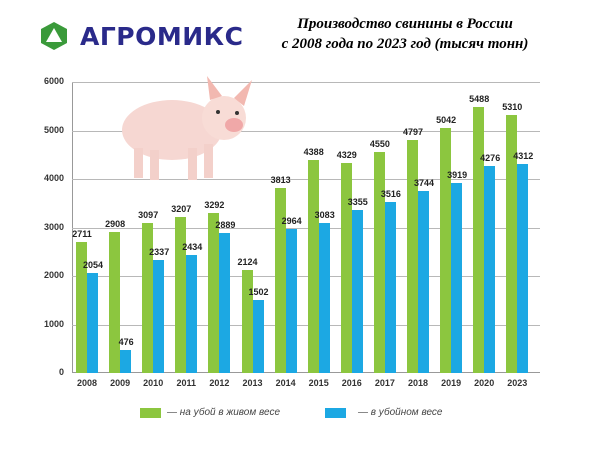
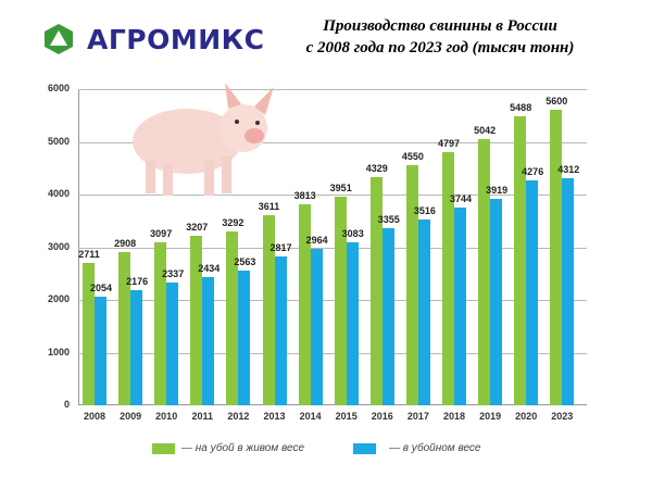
— в убойном весе/2009: 476 -> 2176
— в убойном весе/2012: 2889 -> 2563
— на убой в живом весе/2013: 2124 -> 3611
— в убойном весе/2013: 1502 -> 2817
— на убой в живом весе/2015: 4388 -> 3951
— на убой в живом весе/2023: 5310 -> 5600
